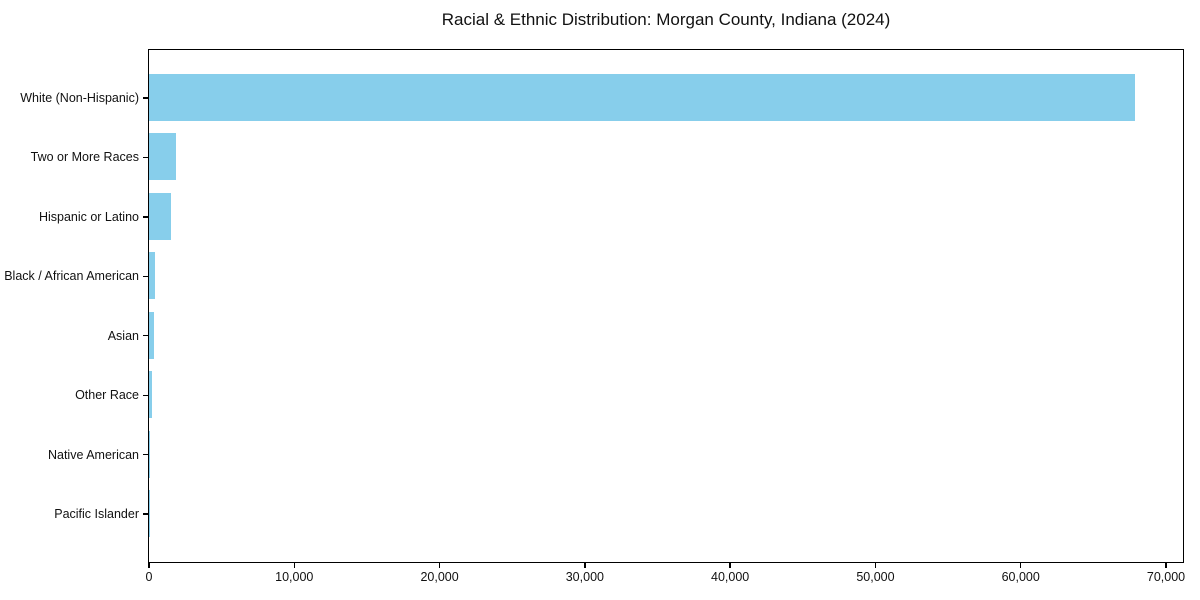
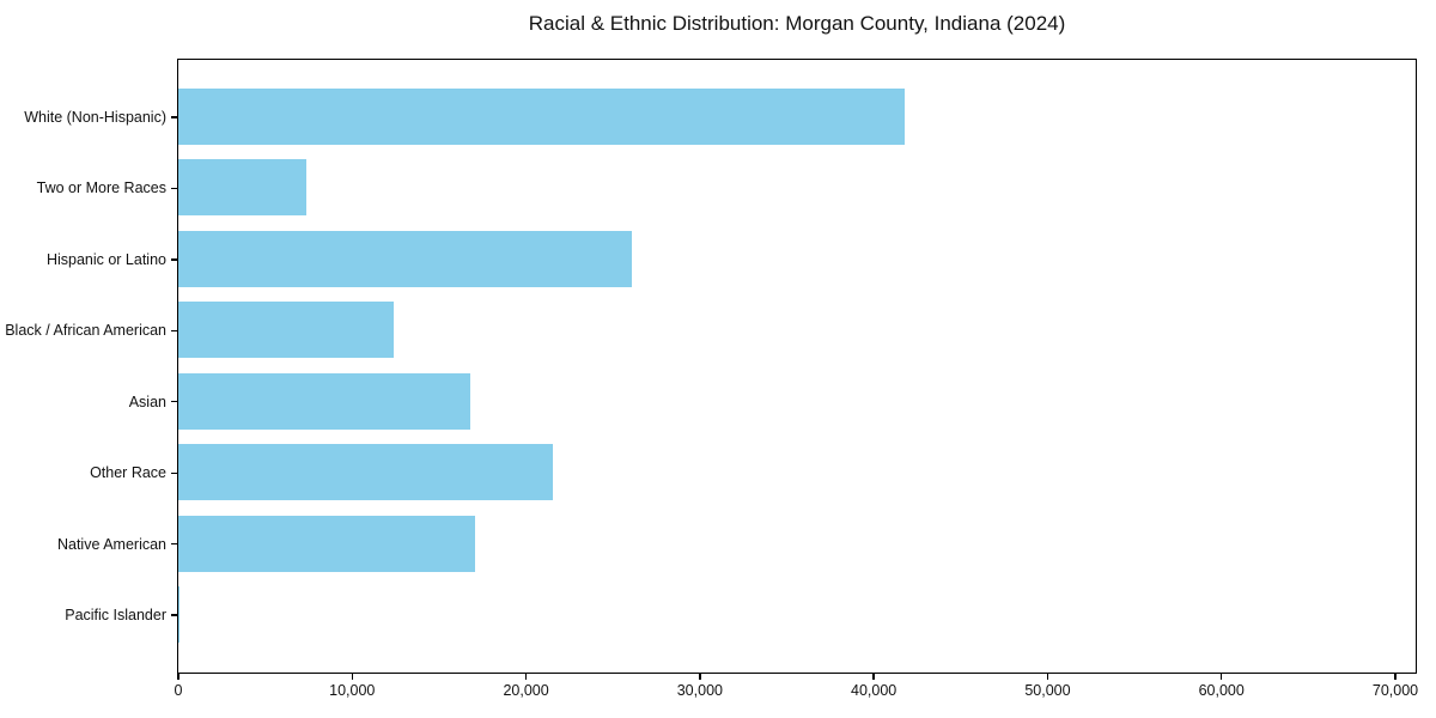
White (Non-Hispanic): 67900 -> 41800
Two or More Races: 1900 -> 7400
Hispanic or Latino: 1500 -> 26100
Black / African American: 400 -> 12400
Asian: 400 -> 16800
Other Race: 200 -> 21600
Native American: 100 -> 17100
